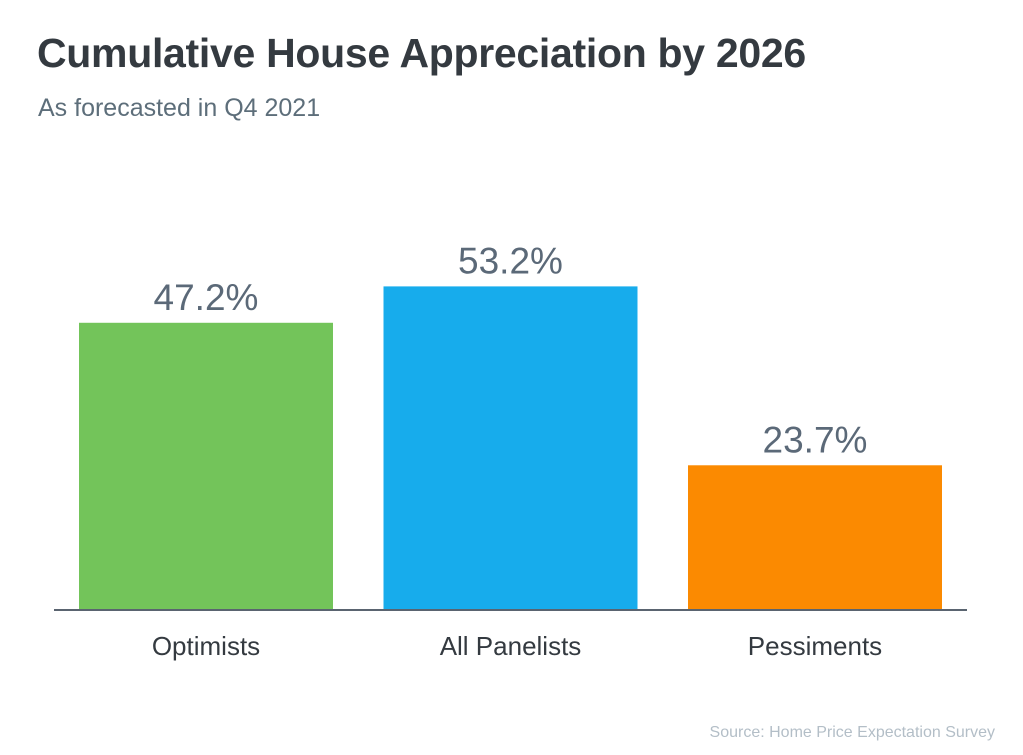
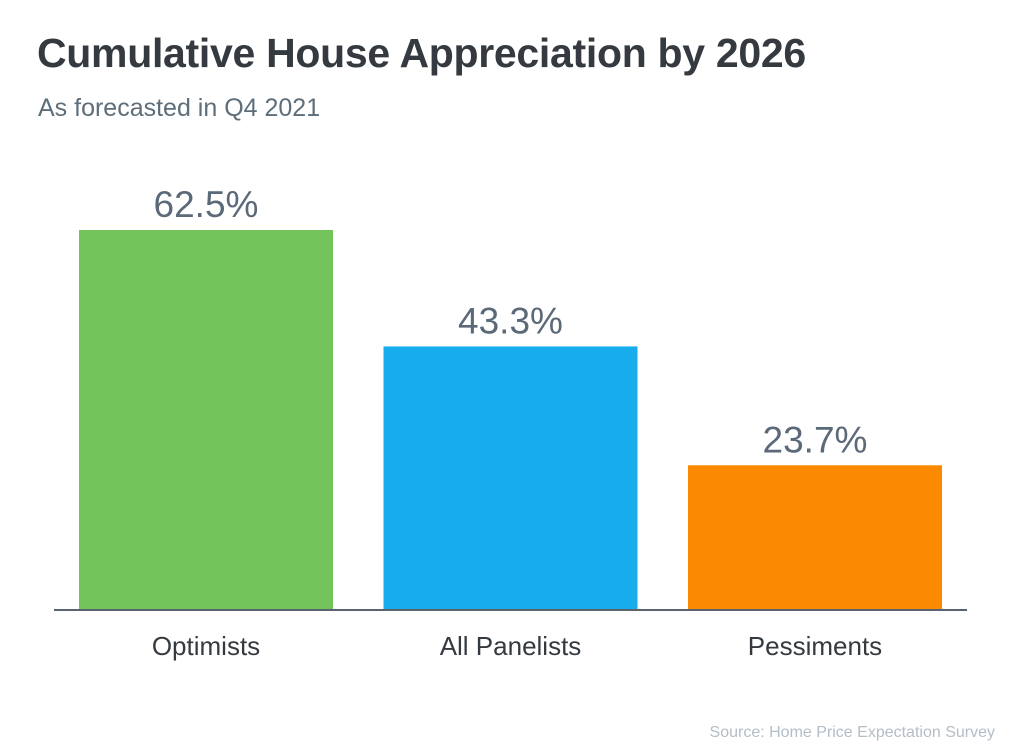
Optimists: 47.2% -> 62.5%
All Panelists: 53.2% -> 43.3%
